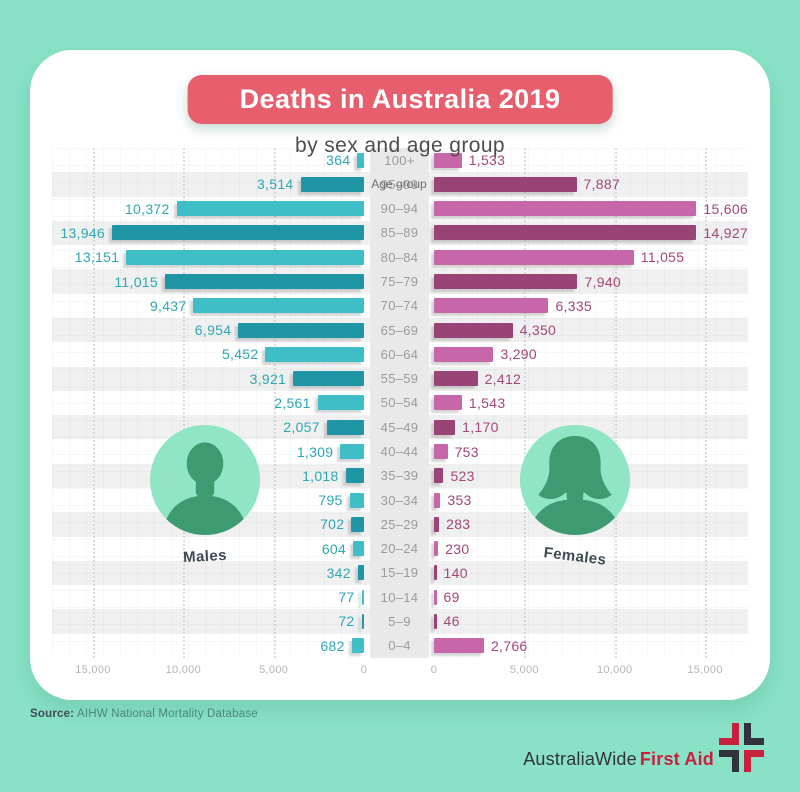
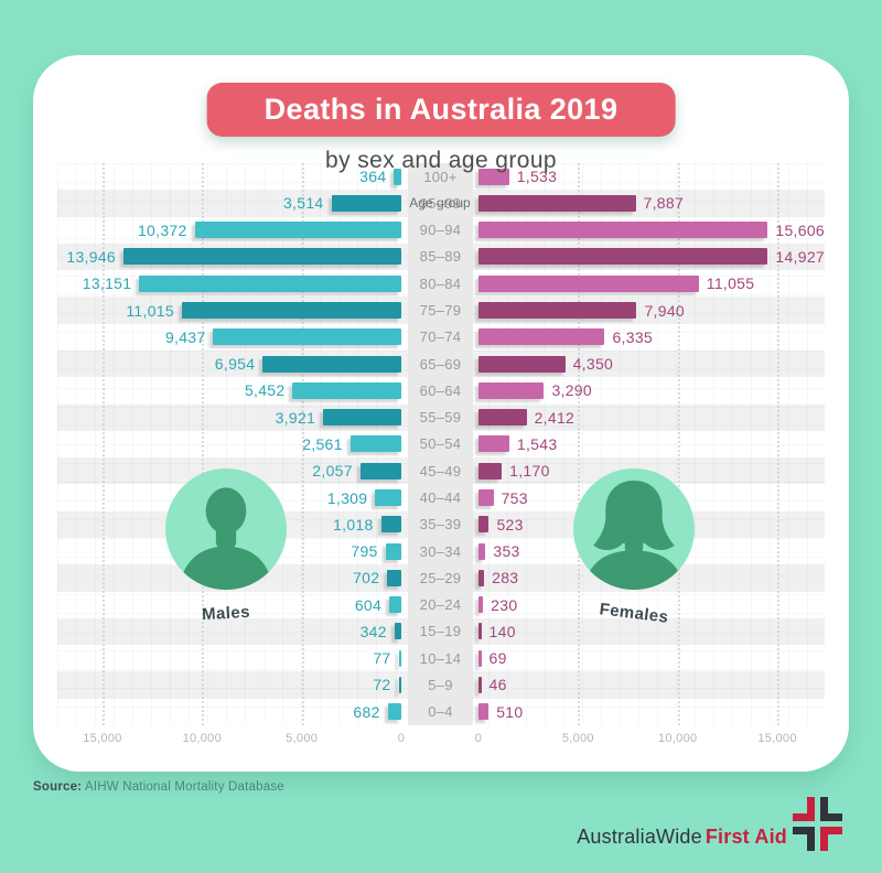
Females/0–4: 2,766 -> 510
